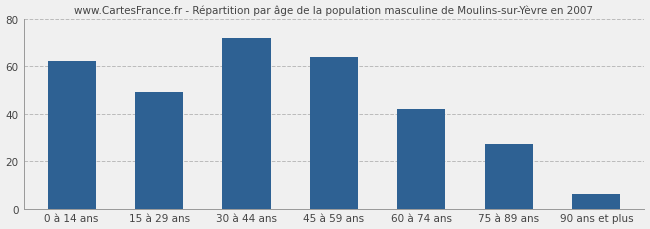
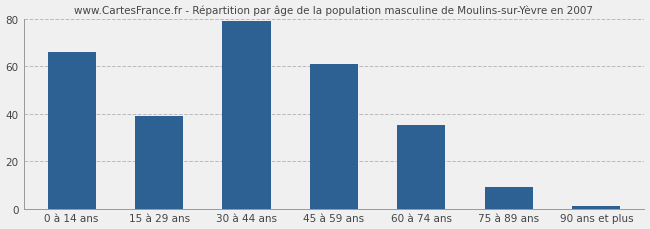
0 à 14 ans: 62 -> 66
15 à 29 ans: 49 -> 39
30 à 44 ans: 72 -> 79
45 à 59 ans: 64 -> 61
60 à 74 ans: 42 -> 35
75 à 89 ans: 27 -> 9
90 ans et plus: 6 -> 1
